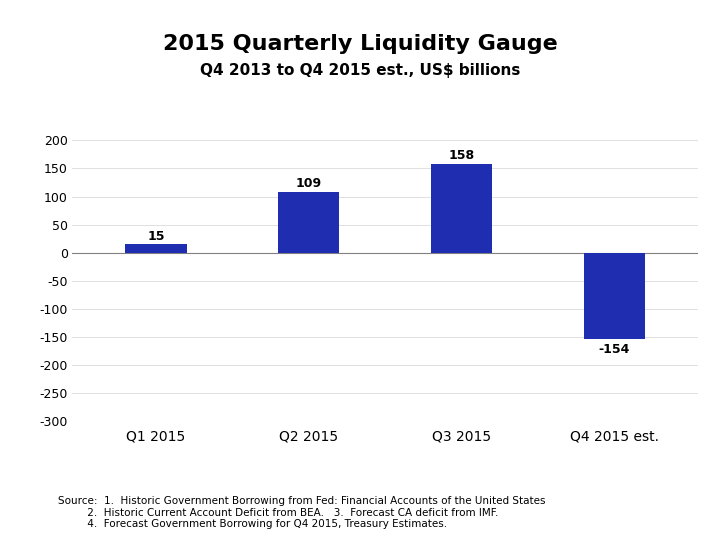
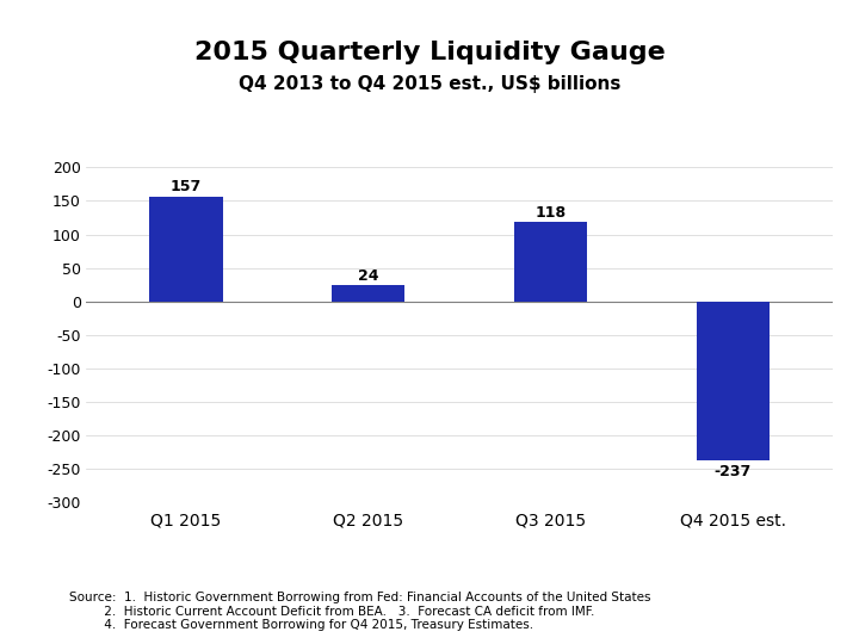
Q1 2015: 15 -> 157
Q2 2015: 109 -> 24
Q3 2015: 158 -> 118
Q4 2015 est.: -154 -> -237
